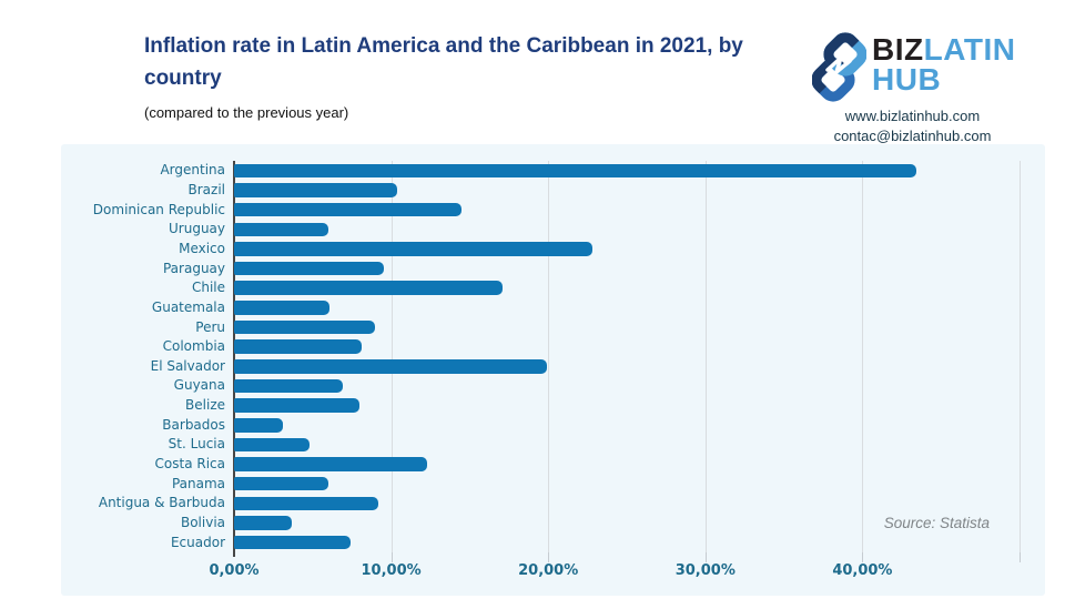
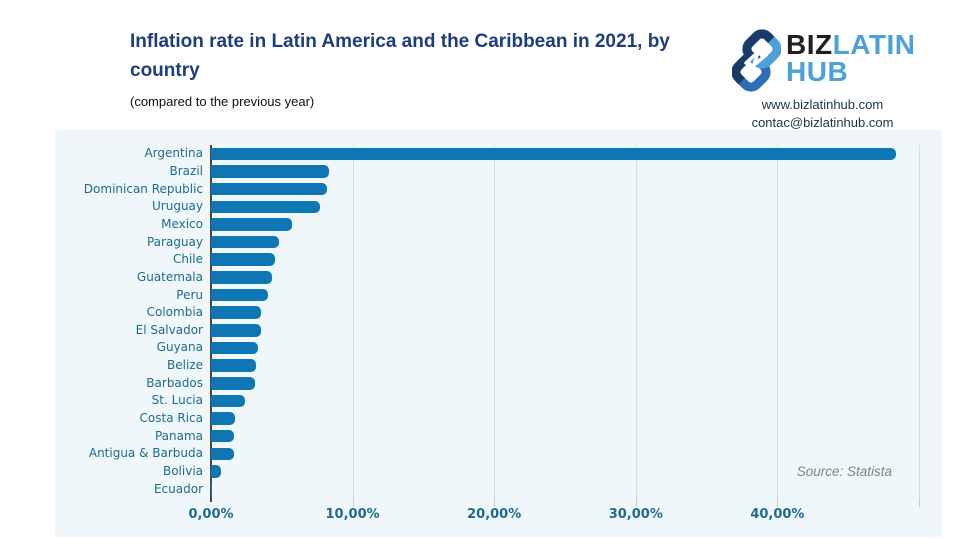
Argentina: 43,4% -> 48,4%
Brazil: 10,4% -> 8,3%
Dominican Republic: 14,5% -> 8,2%
Uruguay: 6,0% -> 7,7%
Mexico: 22,8% -> 5,7%
Paraguay: 9,5% -> 4,8%
Chile: 17,1% -> 4,5%
Guatemala: 6,1% -> 4,3%
Peru: 9,0% -> 4,0%
Colombia: 8,1% -> 3,5%
El Salvador: 19,9% -> 3,5%
Guyana: 6,9% -> 3,3%
Belize: 8,0% -> 3,2%
St. Lucia: 4,8% -> 2,4%
Costa Rica: 12,3% -> 1,7%
Panama: 6,0% -> 1,6%
Antigua & Barbuda: 9,2% -> 1,6%
Bolivia: 3,7% -> 0,7%
Ecuador: 7,4% -> 0,1%
